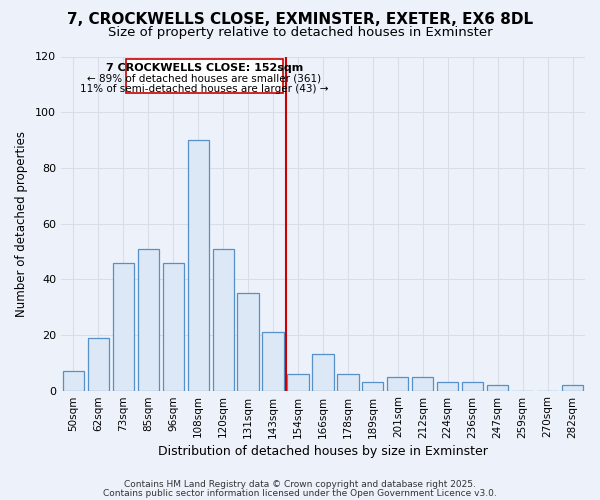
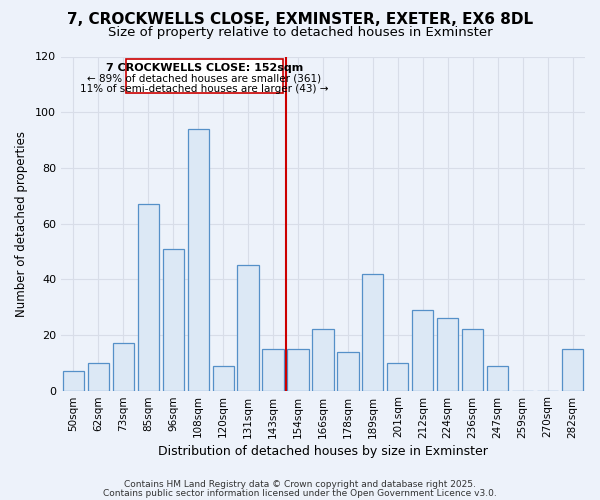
62sqm: 19 -> 10
73sqm: 46 -> 17
85sqm: 51 -> 67
96sqm: 46 -> 51
108sqm: 90 -> 94
120sqm: 51 -> 9
131sqm: 35 -> 45
143sqm: 21 -> 15
154sqm: 6 -> 15
166sqm: 13 -> 22
178sqm: 6 -> 14
189sqm: 3 -> 42
201sqm: 5 -> 10
212sqm: 5 -> 29
224sqm: 3 -> 26
236sqm: 3 -> 22
247sqm: 2 -> 9
282sqm: 2 -> 15
